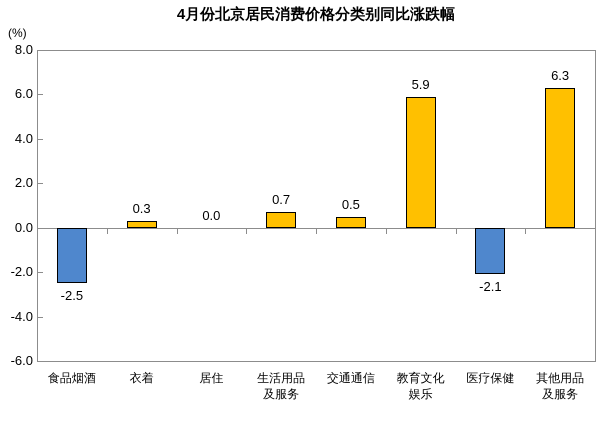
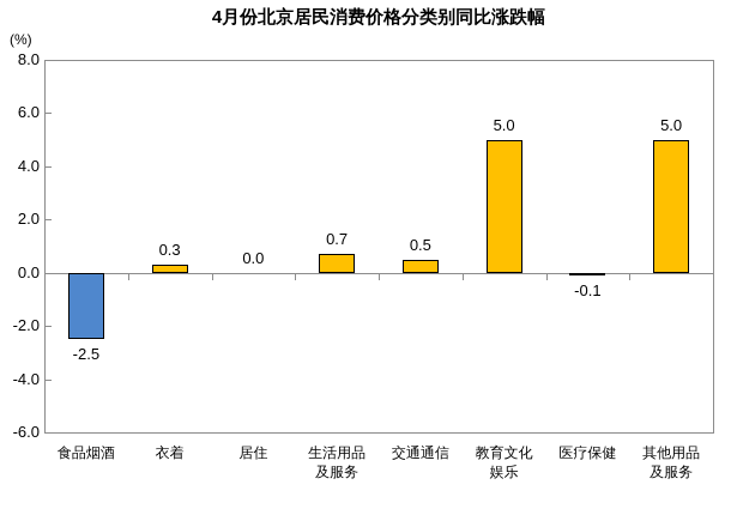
教育文化 娱乐: 5.9 -> 5.0
医疗保健: -2.1 -> -0.1
其他用品 及服务: 6.3 -> 5.0
